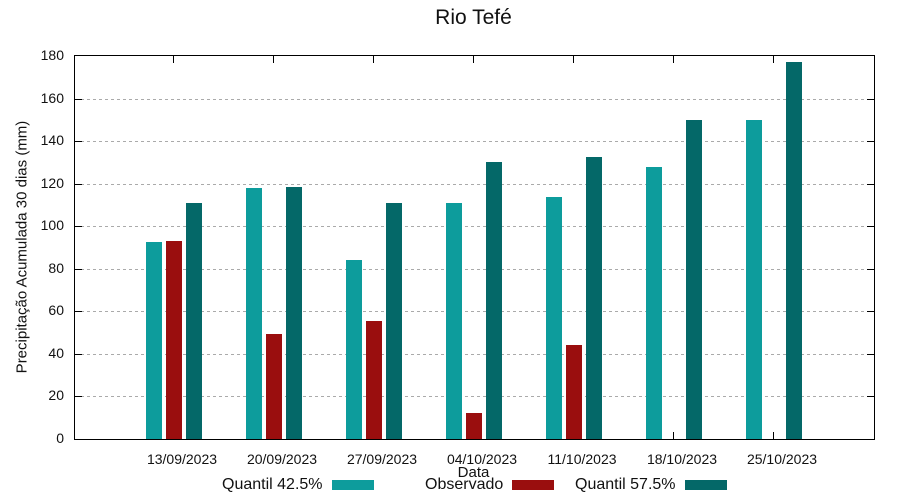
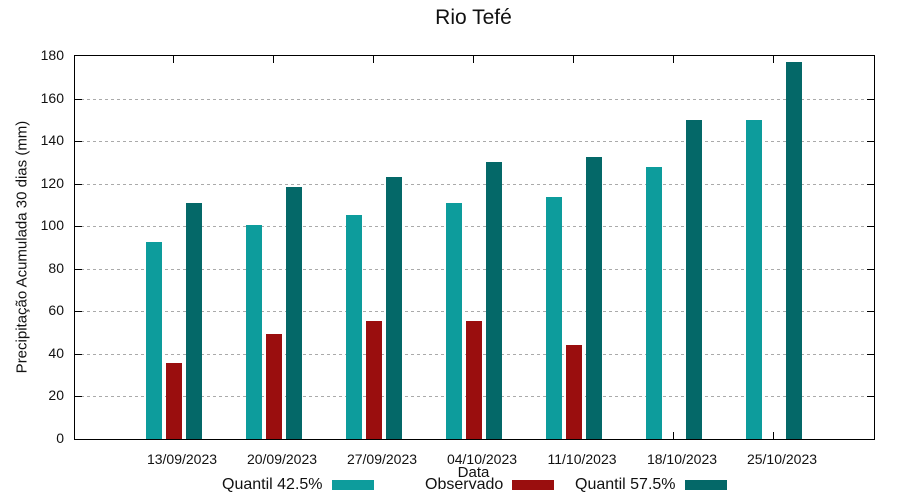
Observado/13/09/2023: 93 -> 36
Quantil 42.5%/20/09/2023: 118 -> 100
Quantil 42.5%/27/09/2023: 84 -> 106
Quantil 57.5%/27/09/2023: 111 -> 123
Observado/04/10/2023: 12 -> 56
